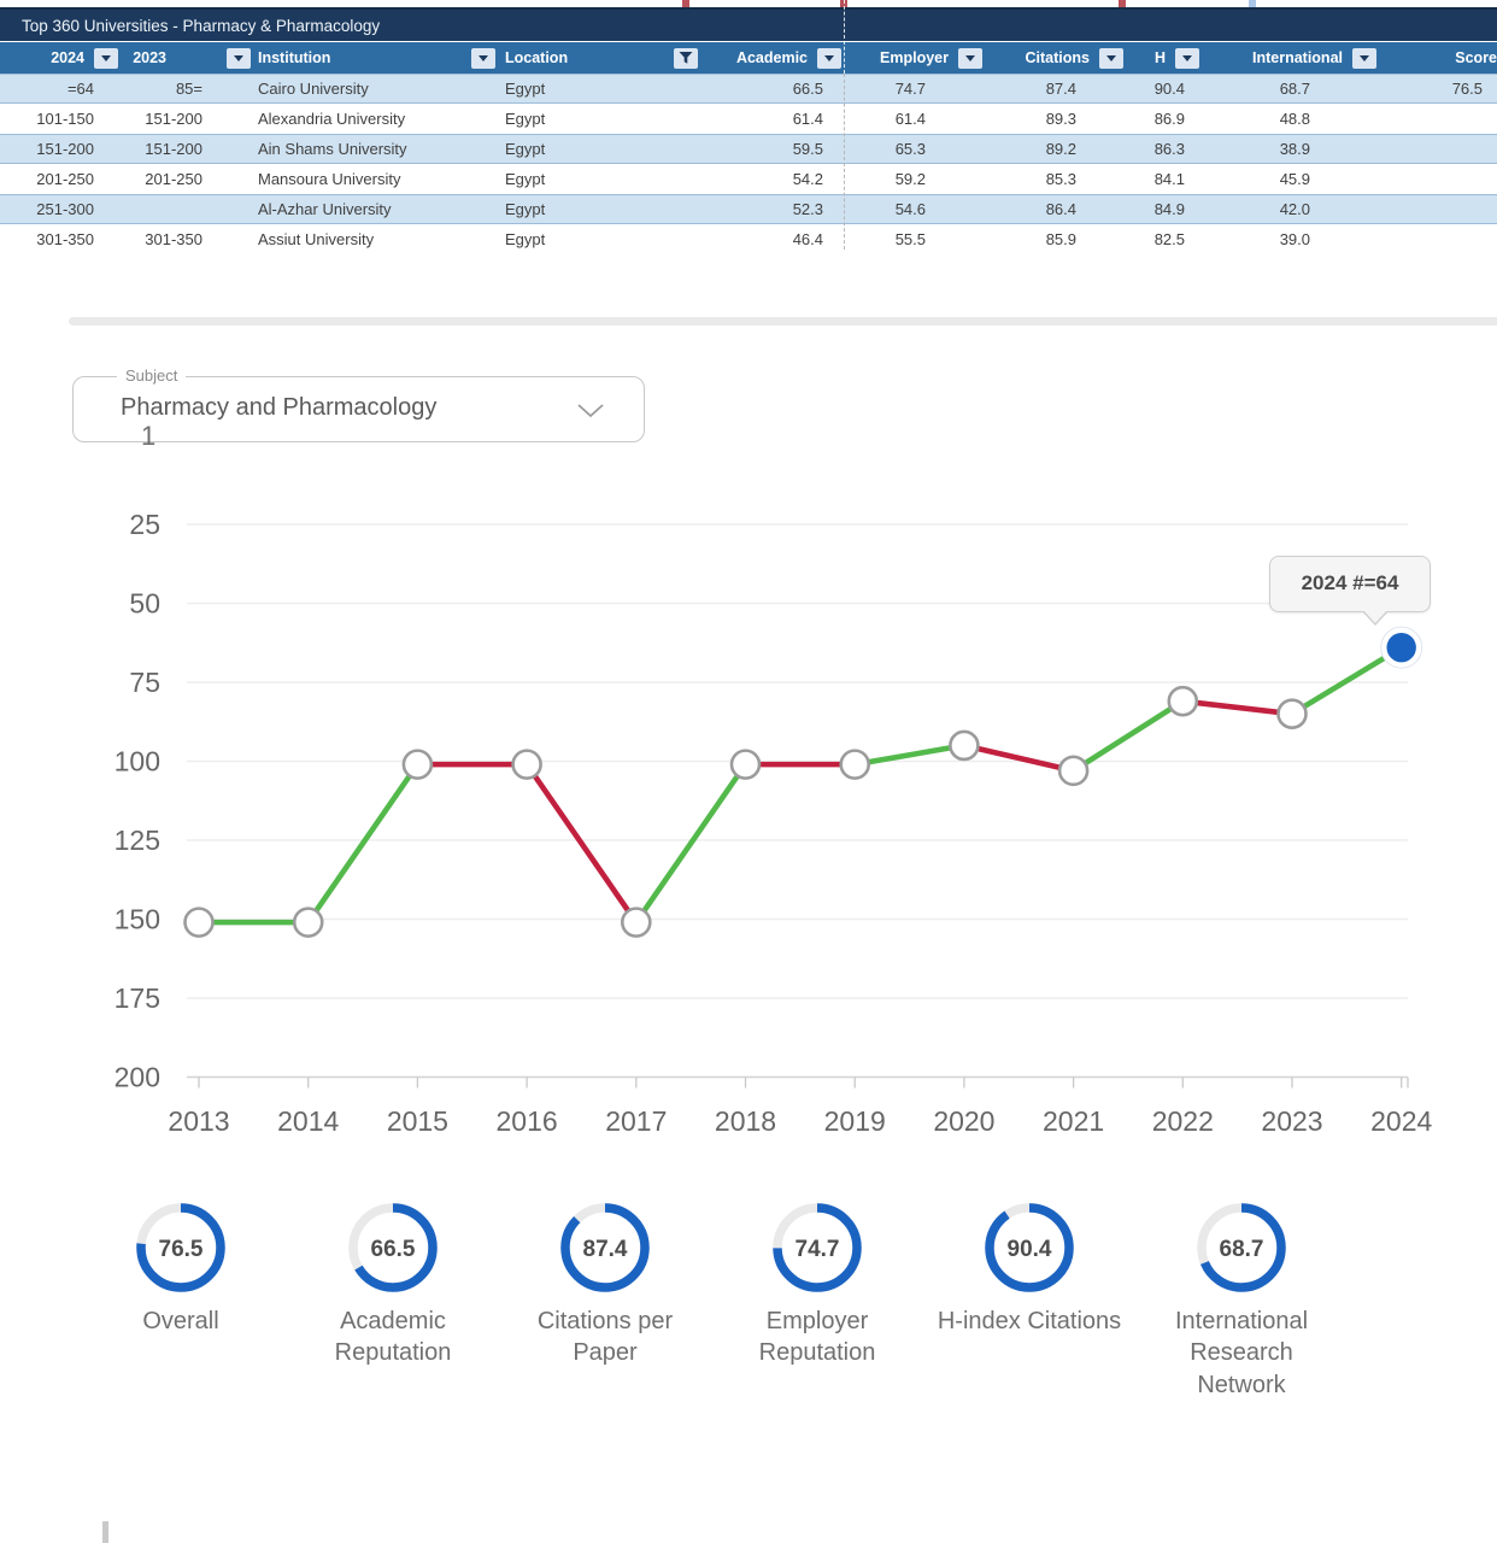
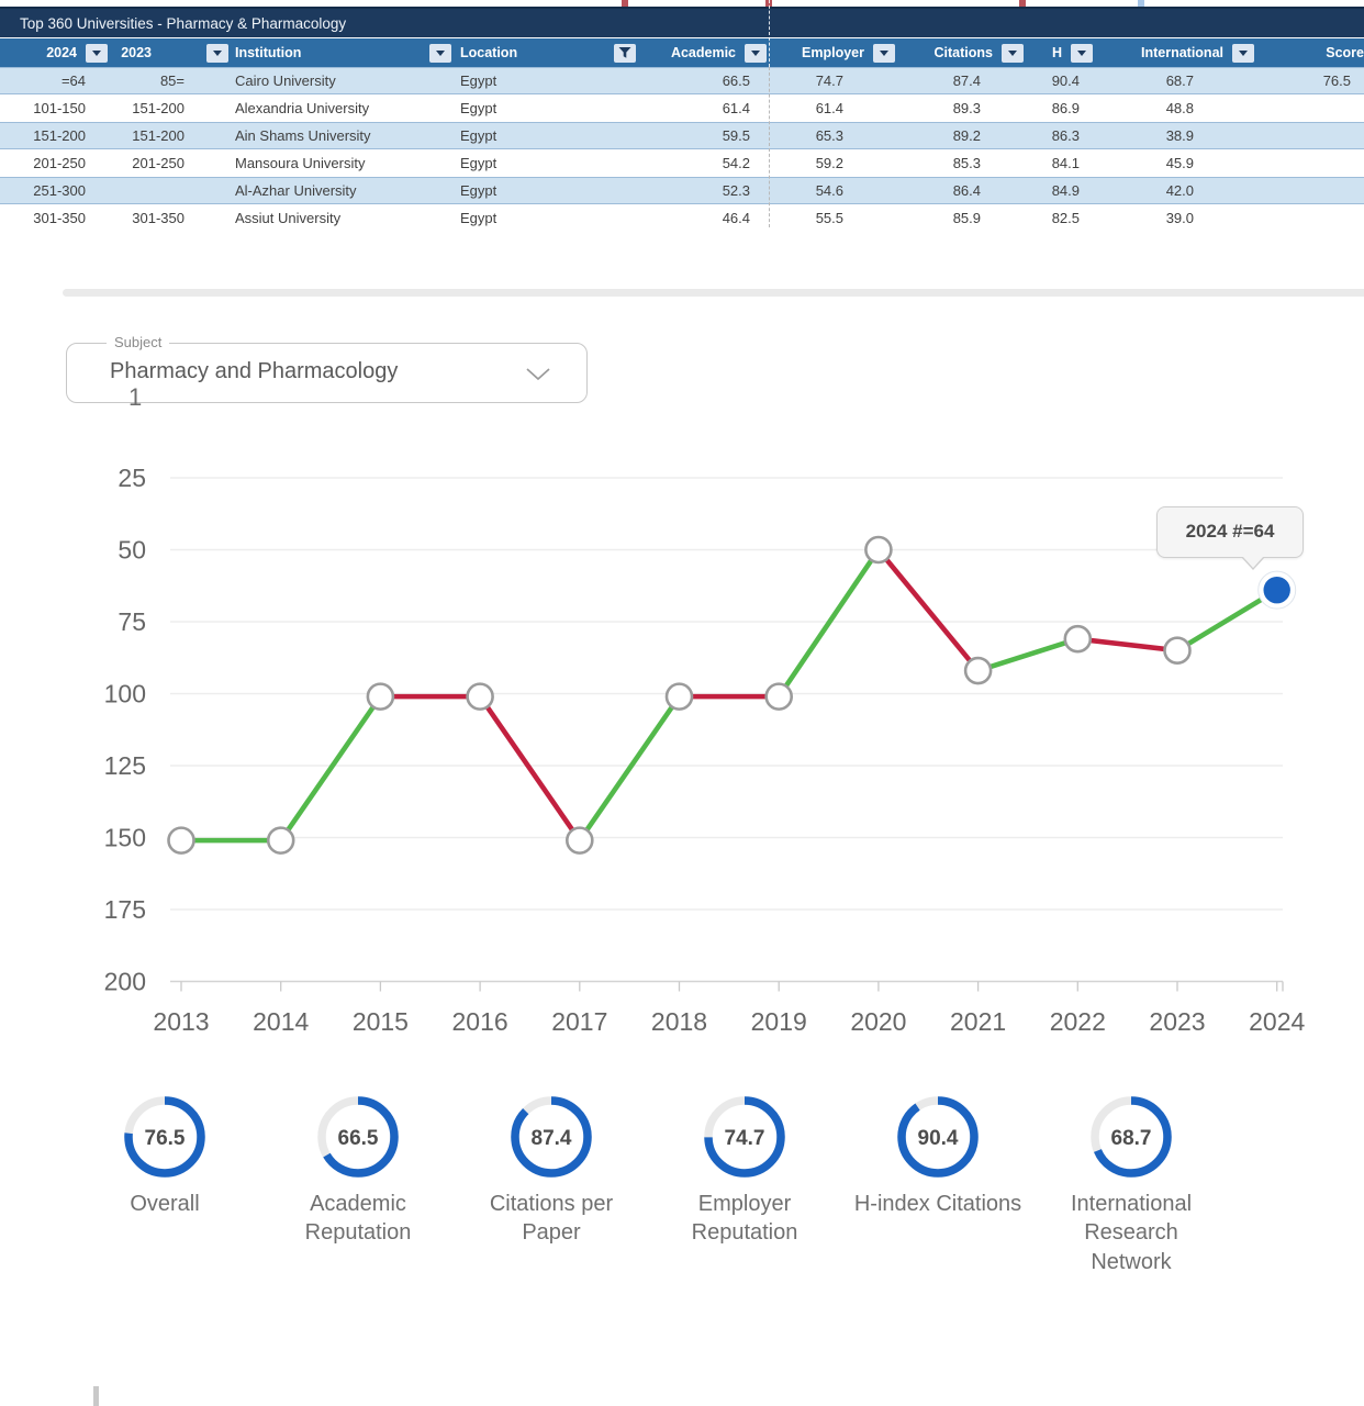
2020: 95 -> 50
2021: 103 -> 92
